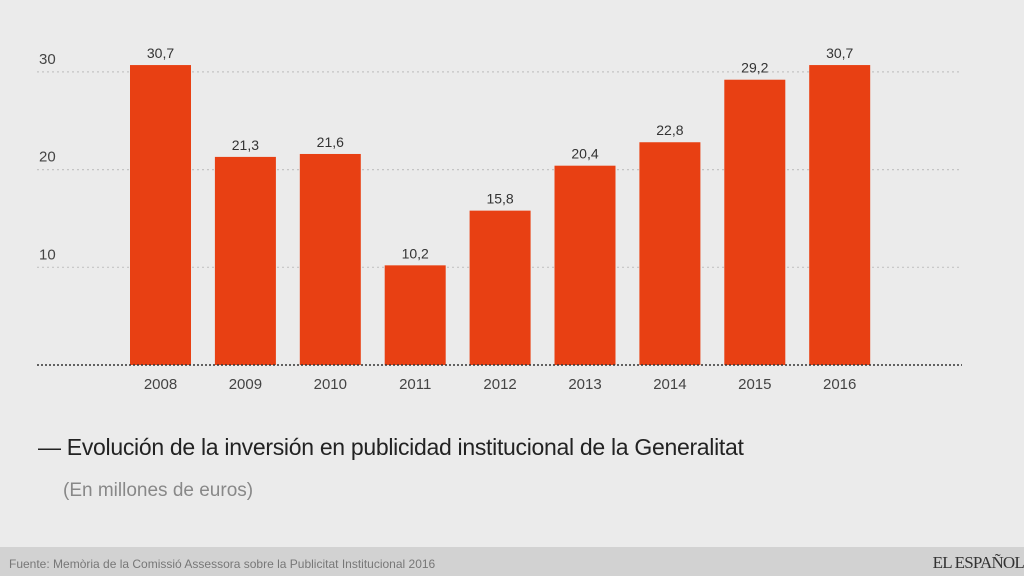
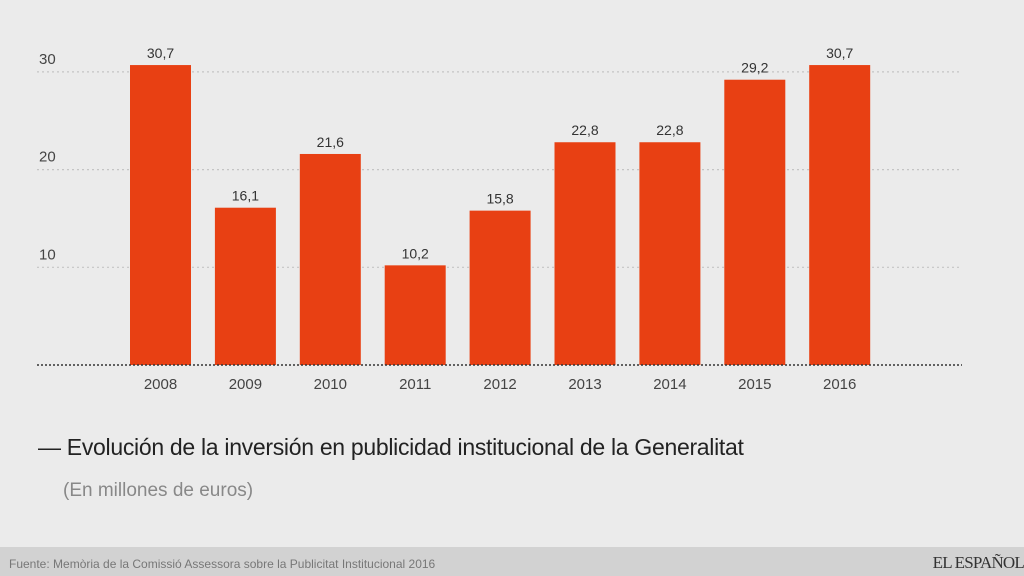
2009: 21,3 -> 16,1
2013: 20,4 -> 22,8
